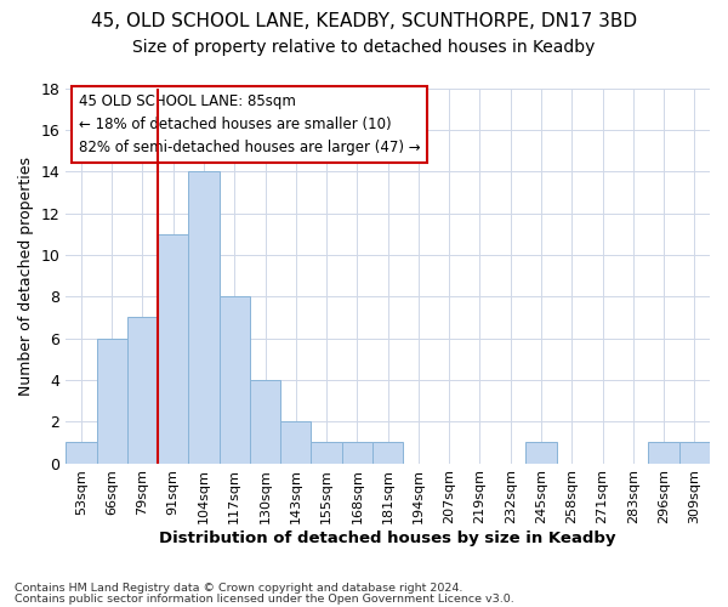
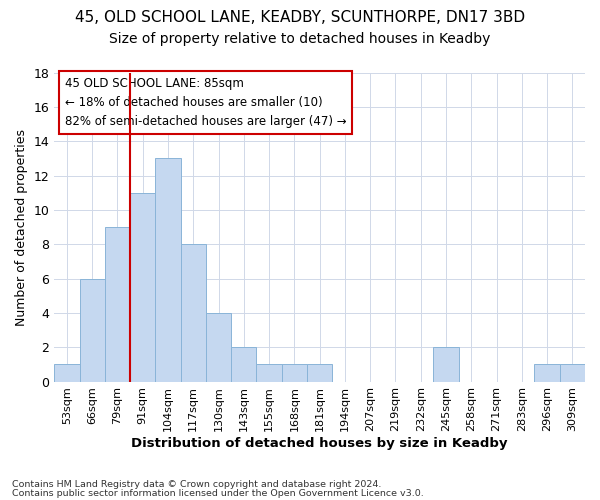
79sqm: 7 -> 9
104sqm: 14 -> 13
245sqm: 1 -> 2
